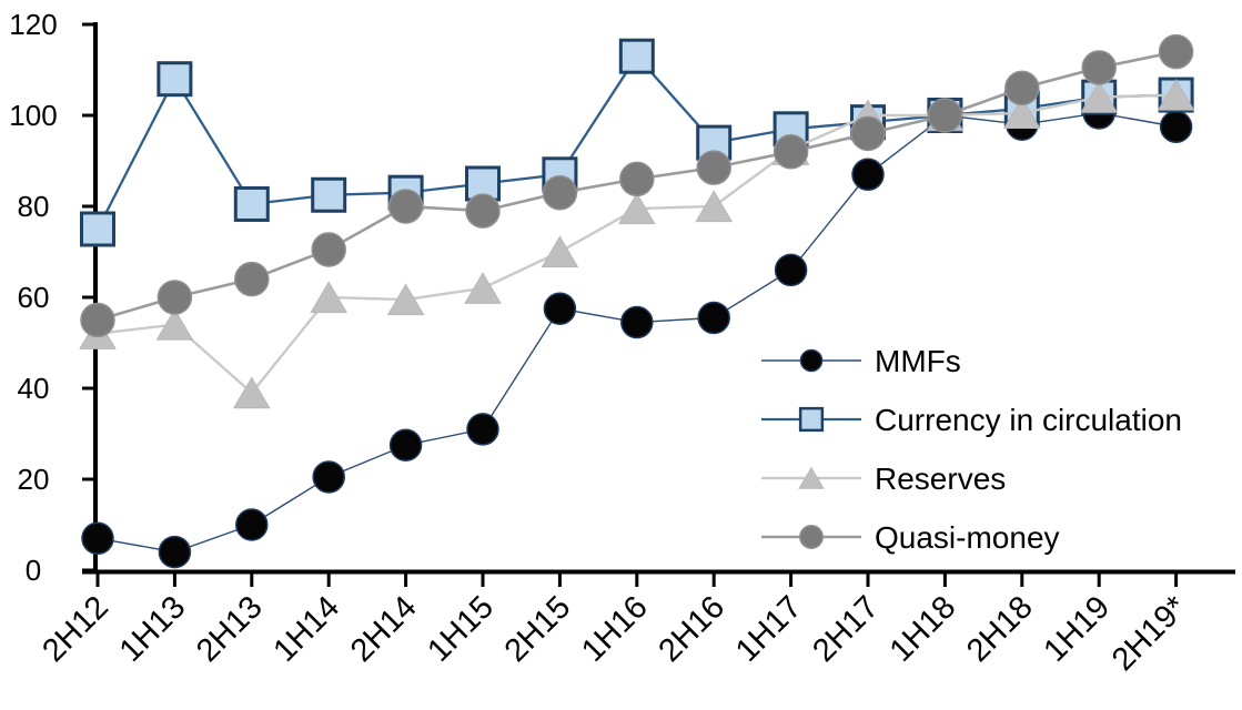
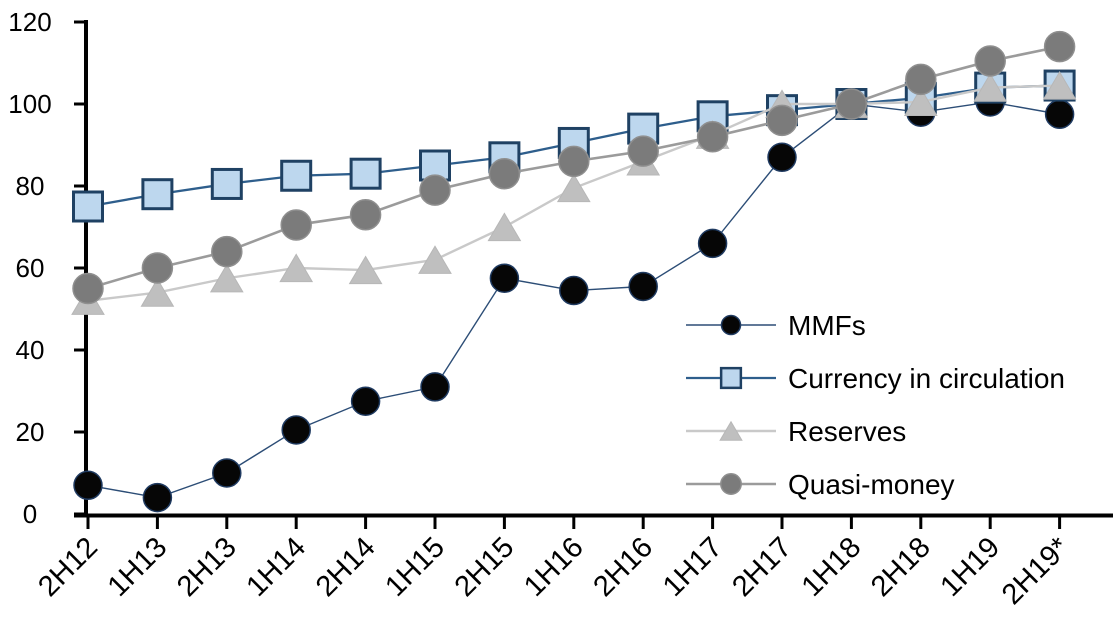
Currency in circulation/1H13: 108 -> 78
Reserves/2H13: 39 -> 58
Quasi-money/2H14: 80 -> 73
Currency in circulation/1H16: 113 -> 90
Reserves/2H16: 80 -> 86
